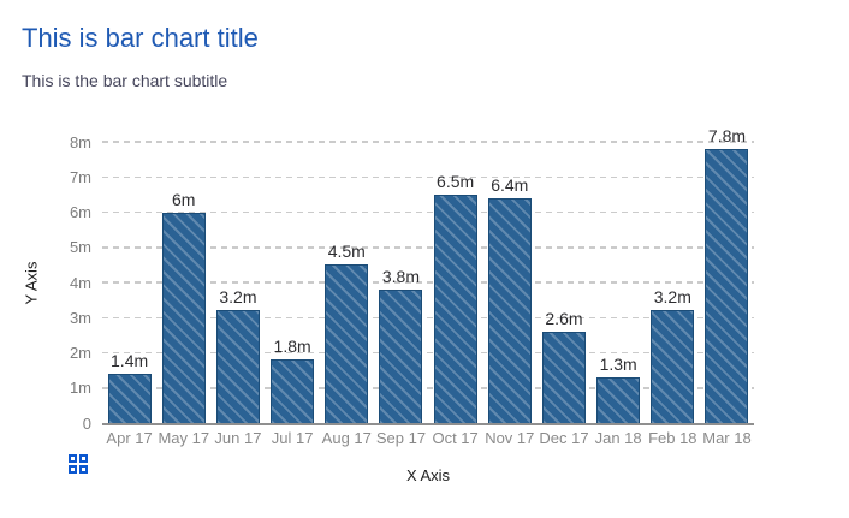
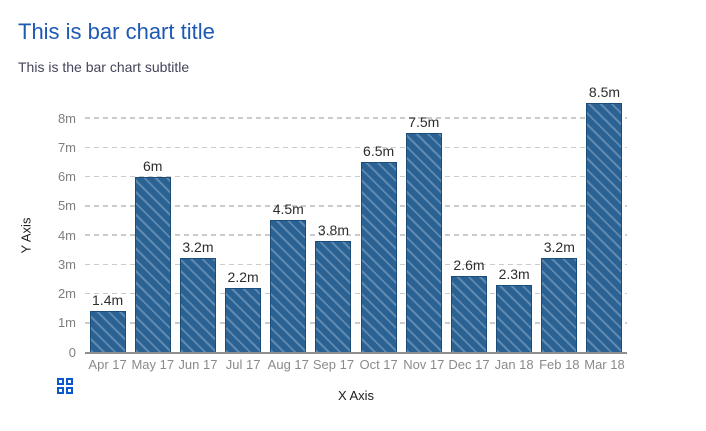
Jul 17: 1.8m -> 2.2m
Nov 17: 6.4m -> 7.5m
Jan 18: 1.3m -> 2.3m
Mar 18: 7.8m -> 8.5m
